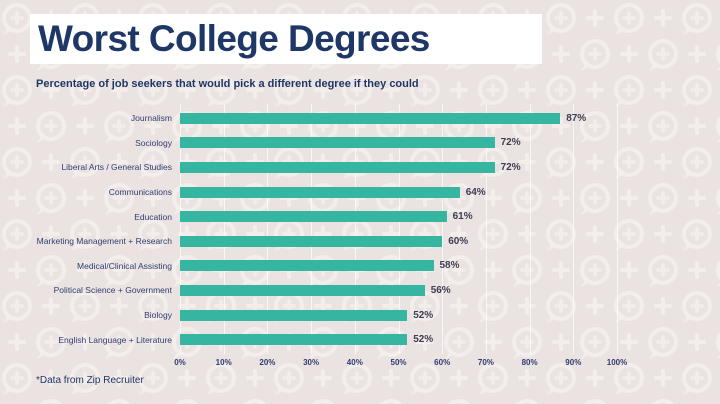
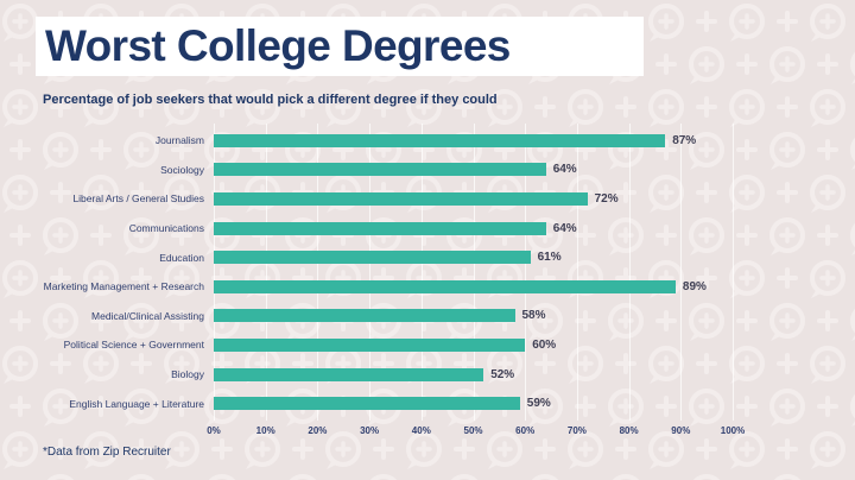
Sociology: 72% -> 64%
Marketing Management + Research: 60% -> 89%
Political Science + Government: 56% -> 60%
English Language + Literature: 52% -> 59%
